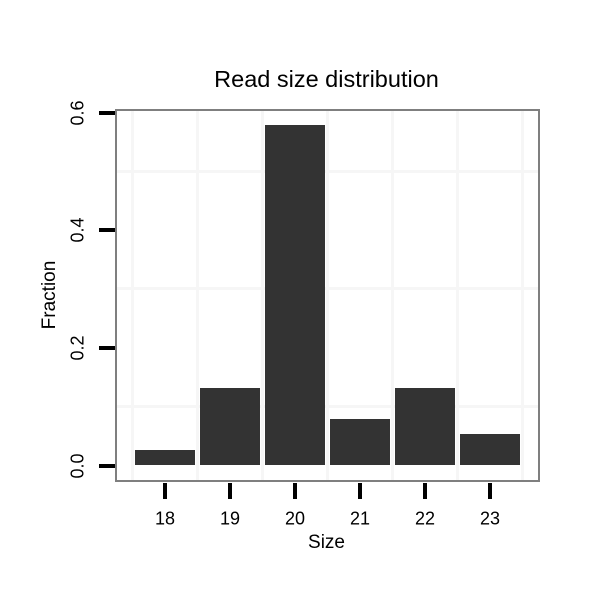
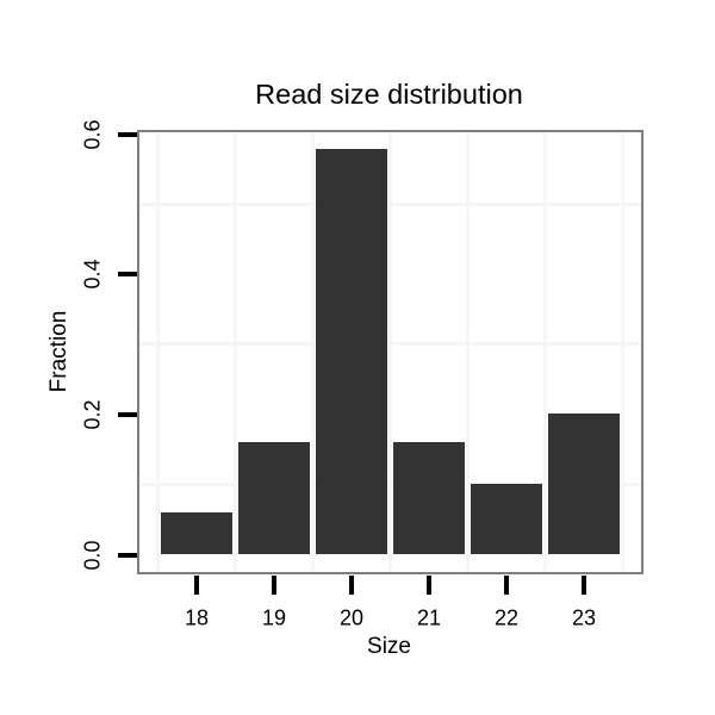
18: 0.03 -> 0.06
19: 0.13 -> 0.16
21: 0.08 -> 0.16
22: 0.13 -> 0.10
23: 0.05 -> 0.20
